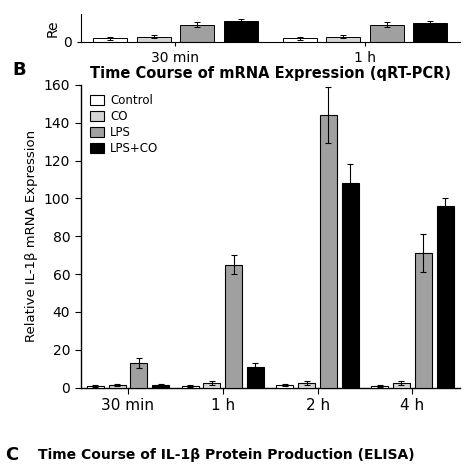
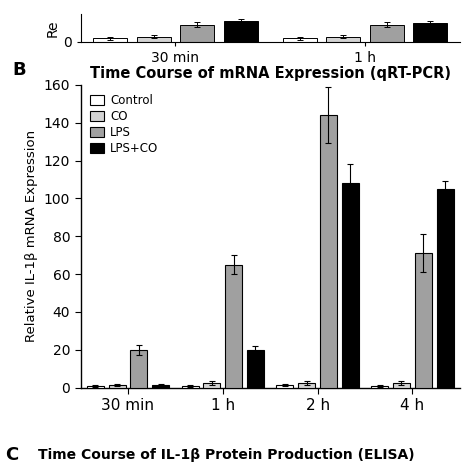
Time Course of mRNA Expression (qRT-PCR)/LPS/30 min: 13 -> 20
Time Course of mRNA Expression (qRT-PCR)/LPS+CO/1 h: 11 -> 20
Time Course of mRNA Expression (qRT-PCR)/LPS+CO/4 h: 96 -> 105
